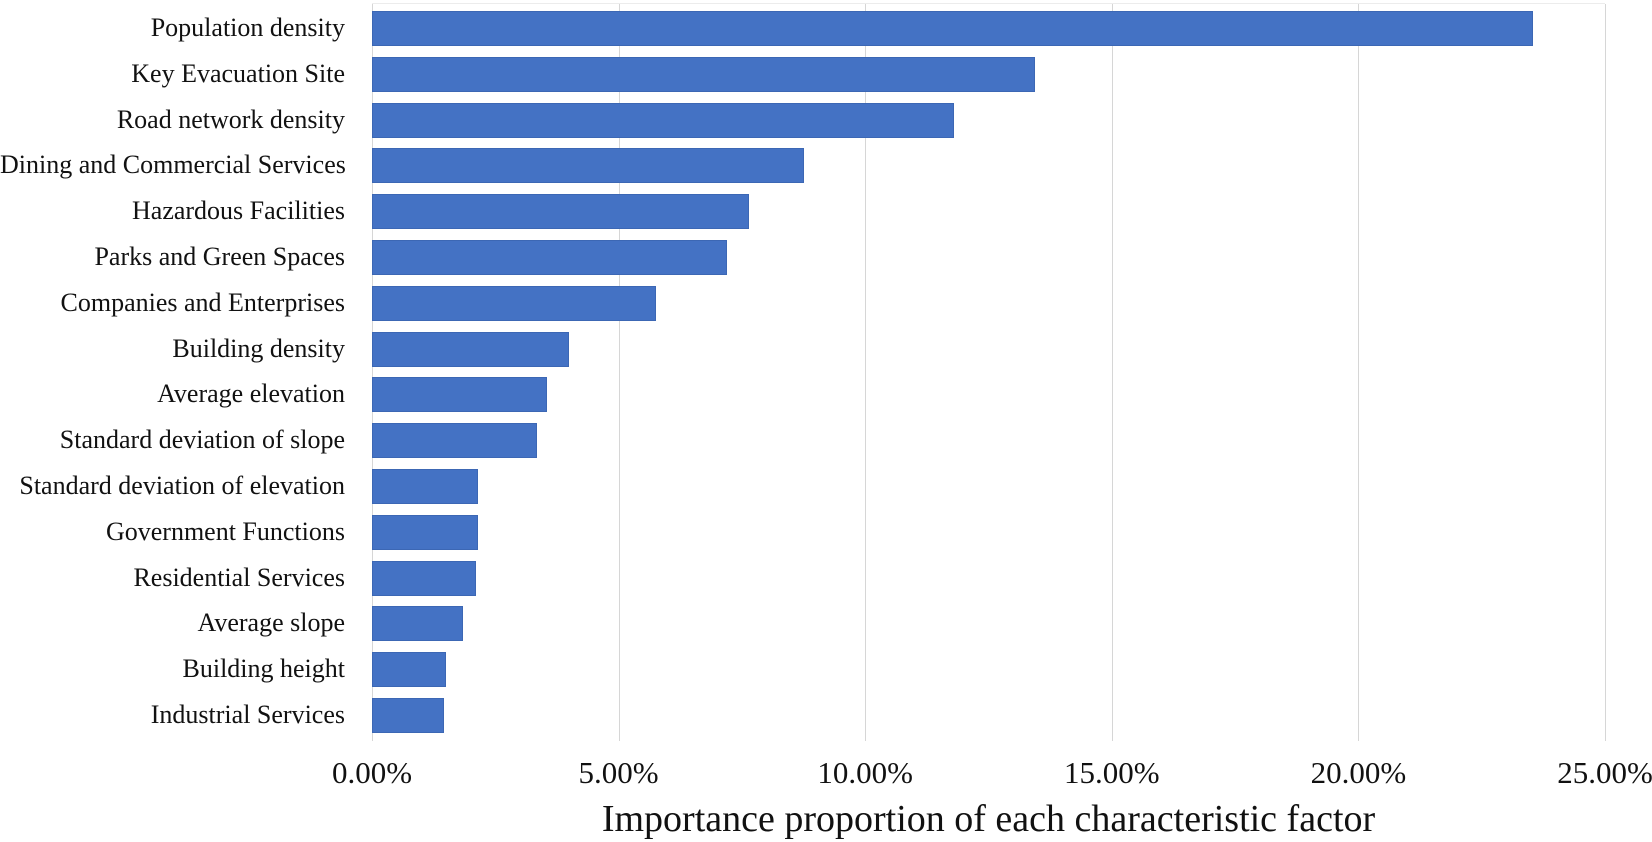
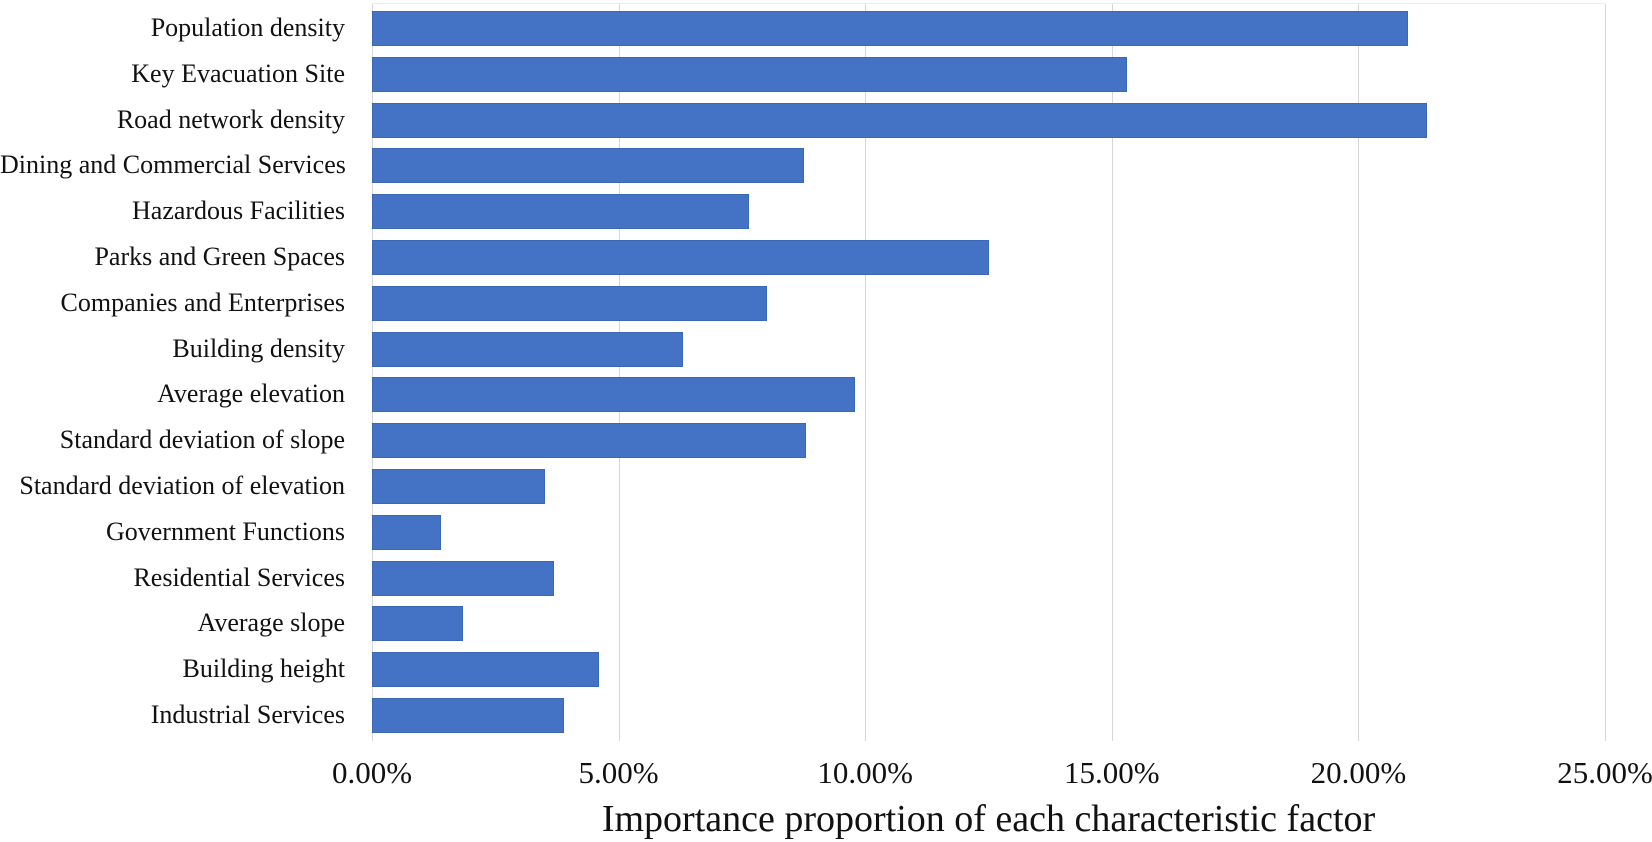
Population density: 23.6% -> 21.0%
Key Evacuation Site: 13.4% -> 15.3%
Road network density: 11.8% -> 21.4%
Parks and Green Spaces: 7.2% -> 12.5%
Companies and Enterprises: 5.8% -> 8.0%
Building density: 4.0% -> 6.3%
Average elevation: 3.5% -> 9.8%
Standard deviation of slope: 3.4% -> 8.8%
Standard deviation of elevation: 2.1% -> 3.5%
Government Functions: 2.1% -> 1.4%
Residential Services: 2.1% -> 3.7%
Building height: 1.5% -> 4.6%
Industrial Services: 1.4% -> 3.9%
